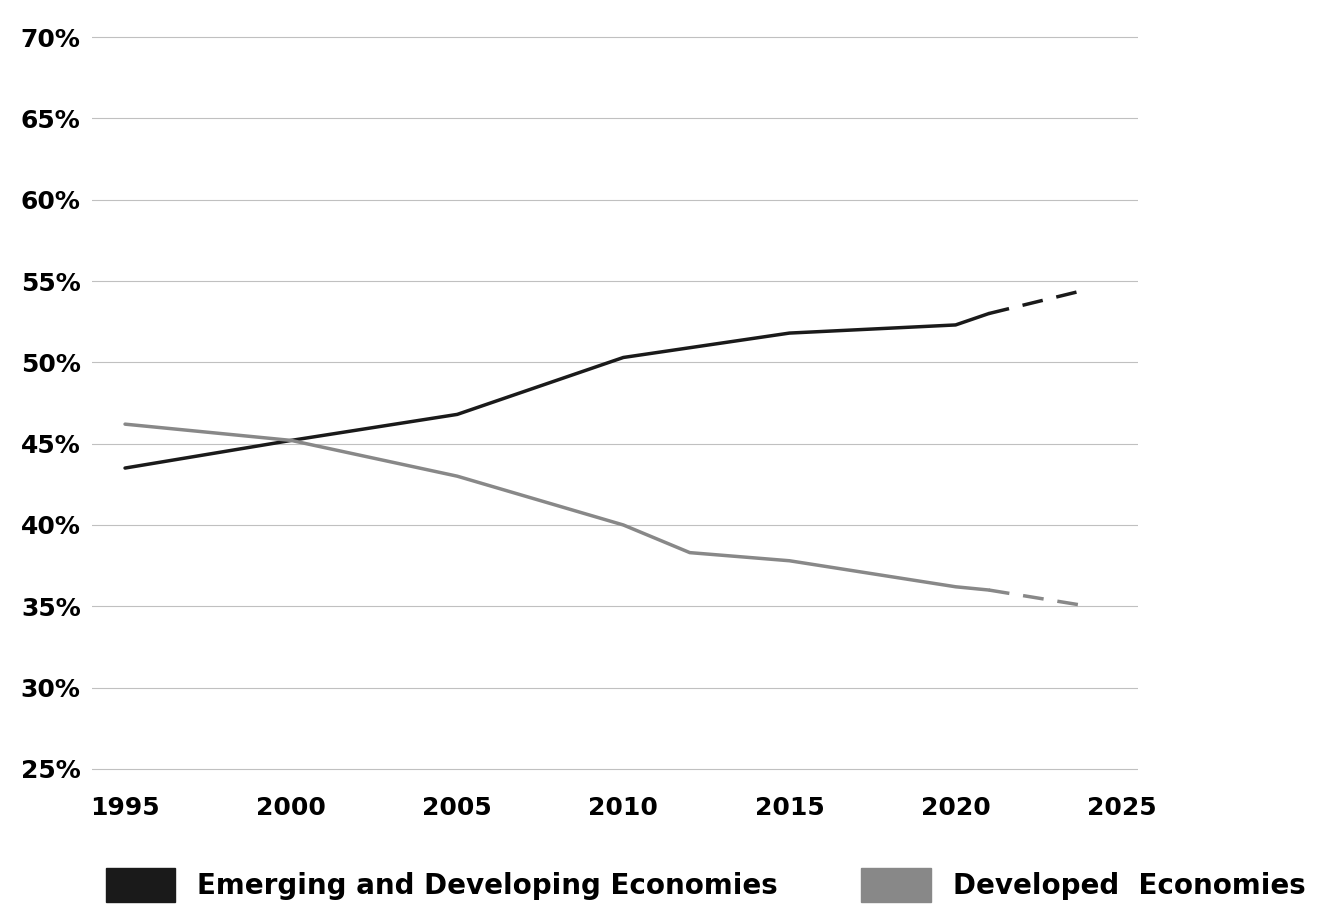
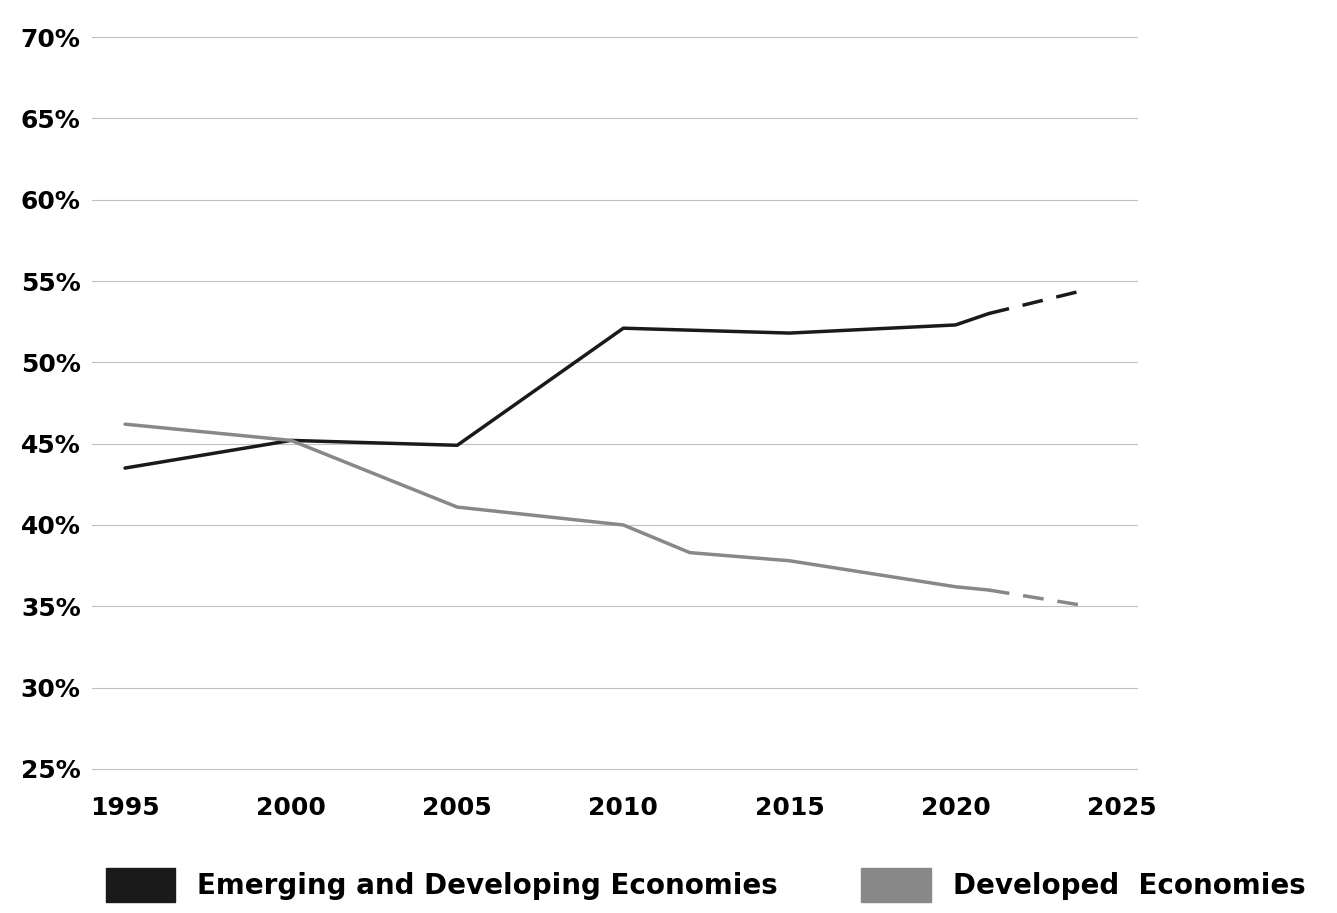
Emerging and Developing Economies/2005: 46.8% -> 44.9%
Developed Economies/2005: 43.0% -> 41.1%
Emerging and Developing Economies/2010: 50.3% -> 52.1%
